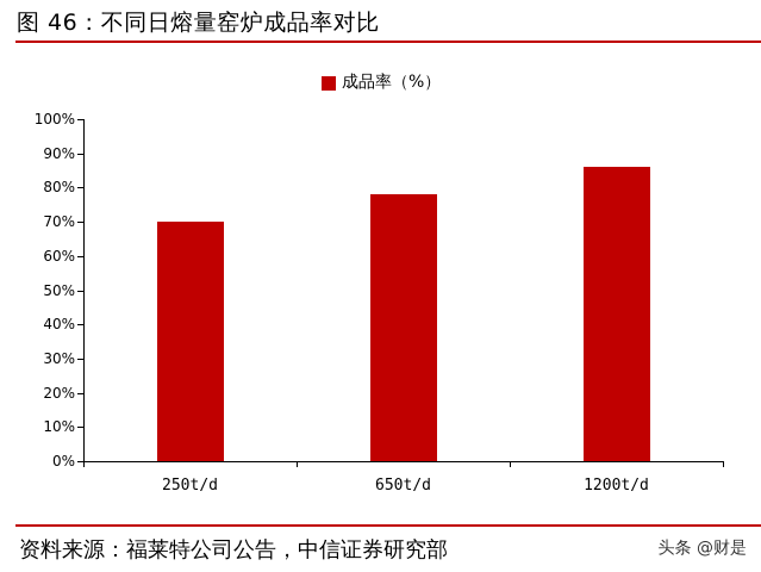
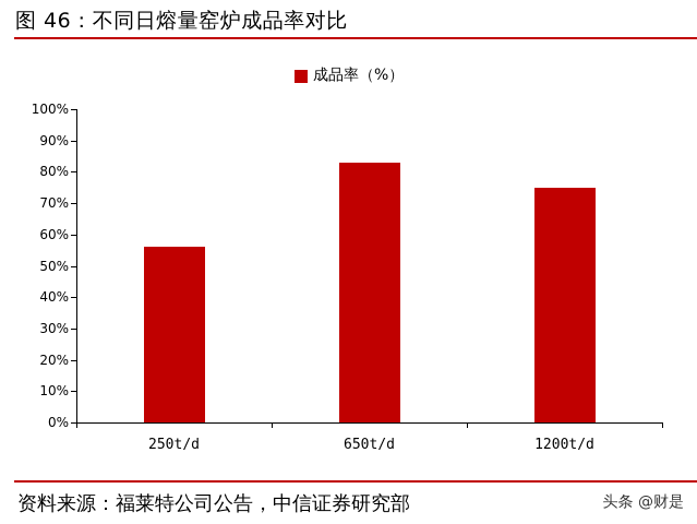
250t/d: 70% -> 56%
650t/d: 78% -> 83%
1200t/d: 86% -> 75%
